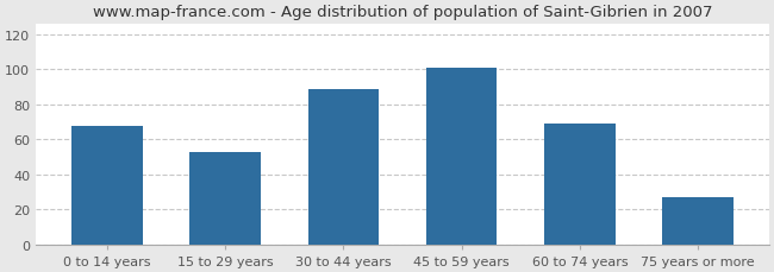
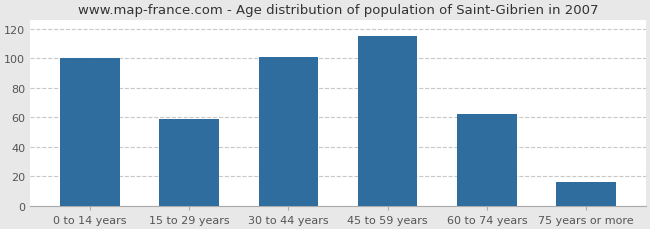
0 to 14 years: 68 -> 100
15 to 29 years: 53 -> 59
30 to 44 years: 89 -> 101
45 to 59 years: 101 -> 115
60 to 74 years: 69 -> 62
75 years or more: 27 -> 16
